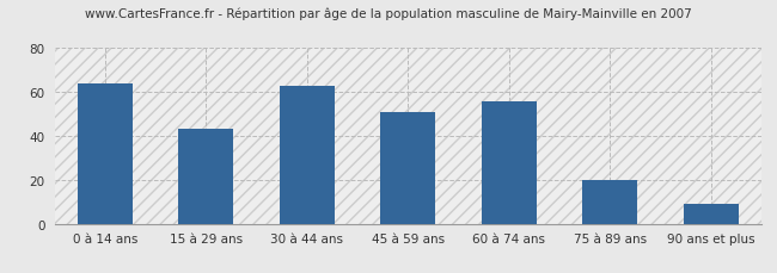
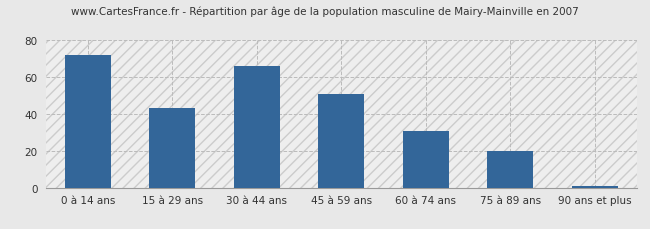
0 à 14 ans: 64 -> 72
30 à 44 ans: 63 -> 66
60 à 74 ans: 56 -> 31
90 ans et plus: 9 -> 1
